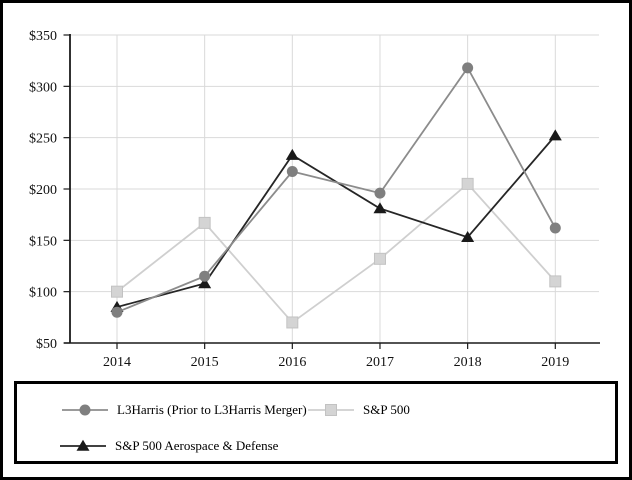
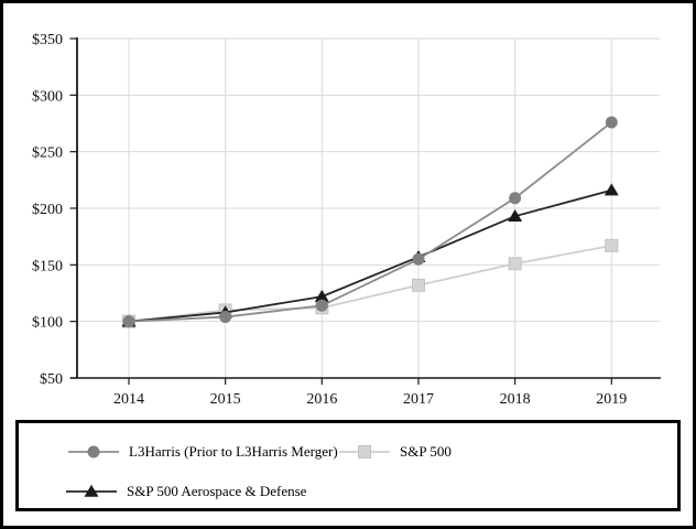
L3Harris (Prior to L3Harris Merger)/2014: $80 -> $100
S&P 500 Aerospace & Defense/2014: $85 -> $100
L3Harris (Prior to L3Harris Merger)/2015: $115 -> $104
S&P 500/2015: $167 -> $110
L3Harris (Prior to L3Harris Merger)/2016: $217 -> $114
S&P 500/2016: $70 -> $112
S&P 500 Aerospace & Defense/2016: $233 -> $122
L3Harris (Prior to L3Harris Merger)/2017: $196 -> $155
S&P 500 Aerospace & Defense/2017: $181 -> $157
L3Harris (Prior to L3Harris Merger)/2018: $318 -> $209
S&P 500/2018: $205 -> $151
S&P 500 Aerospace & Defense/2018: $153 -> $193
L3Harris (Prior to L3Harris Merger)/2019: $162 -> $276
S&P 500/2019: $110 -> $167
S&P 500 Aerospace & Defense/2019: $252 -> $216
